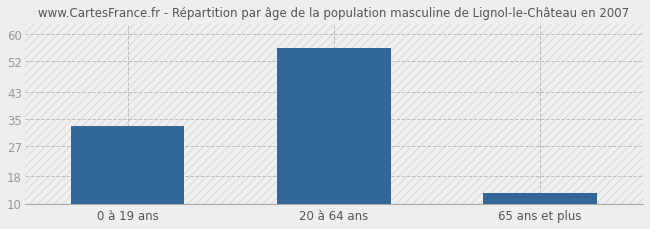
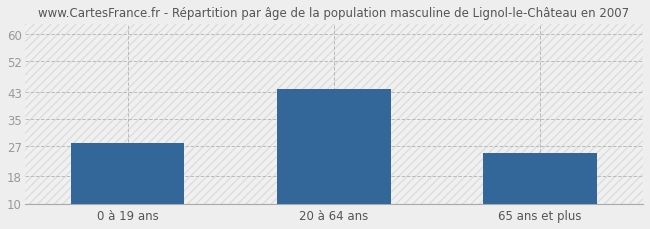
0 à 19 ans: 33 -> 28
20 à 64 ans: 56 -> 44
65 ans et plus: 13 -> 25
